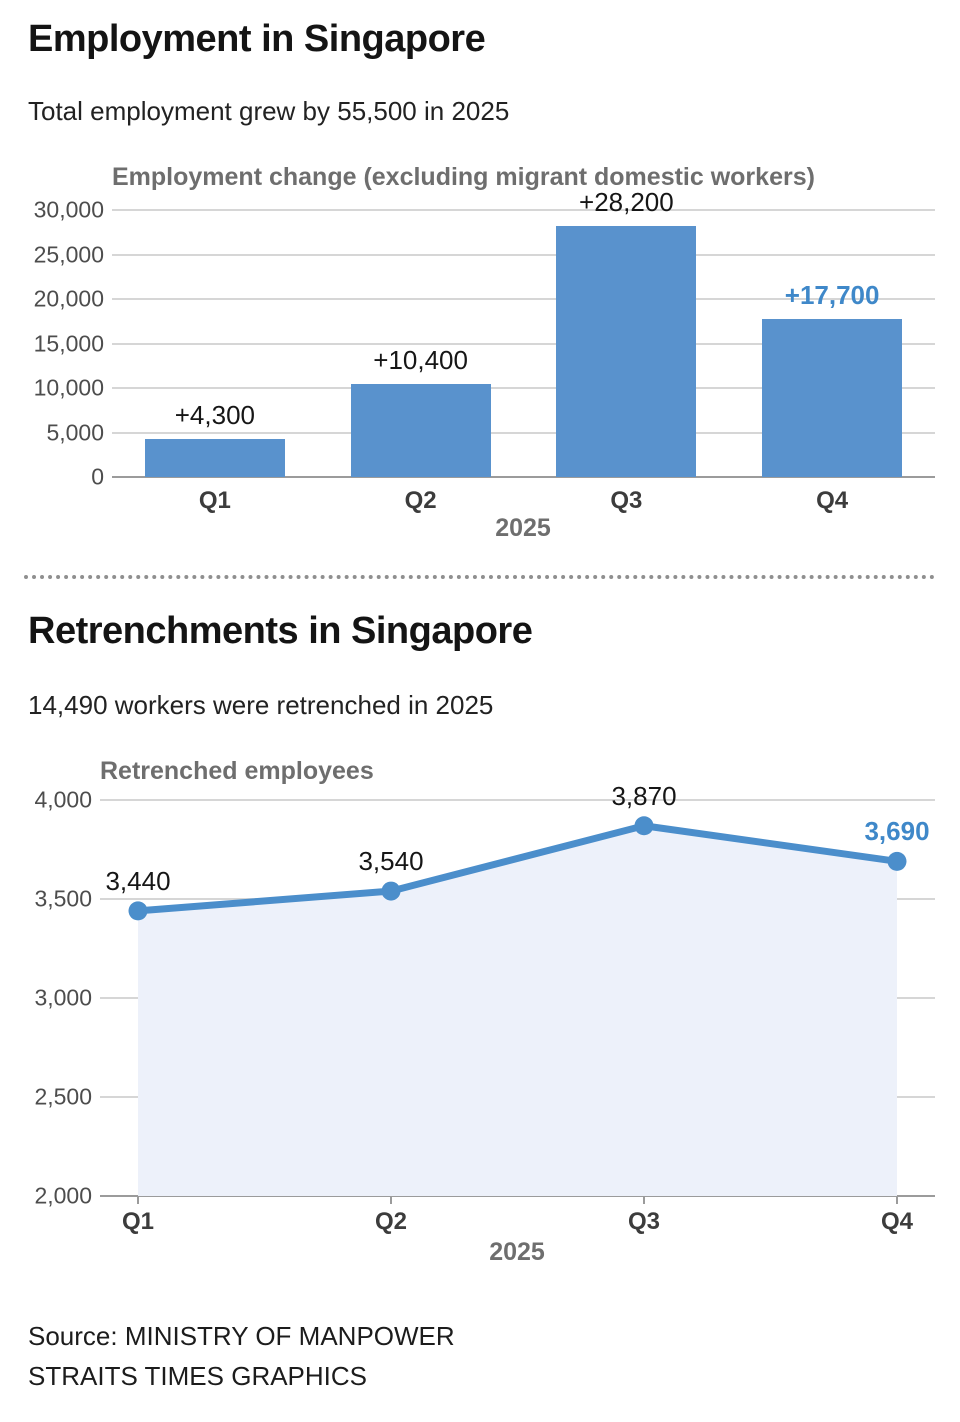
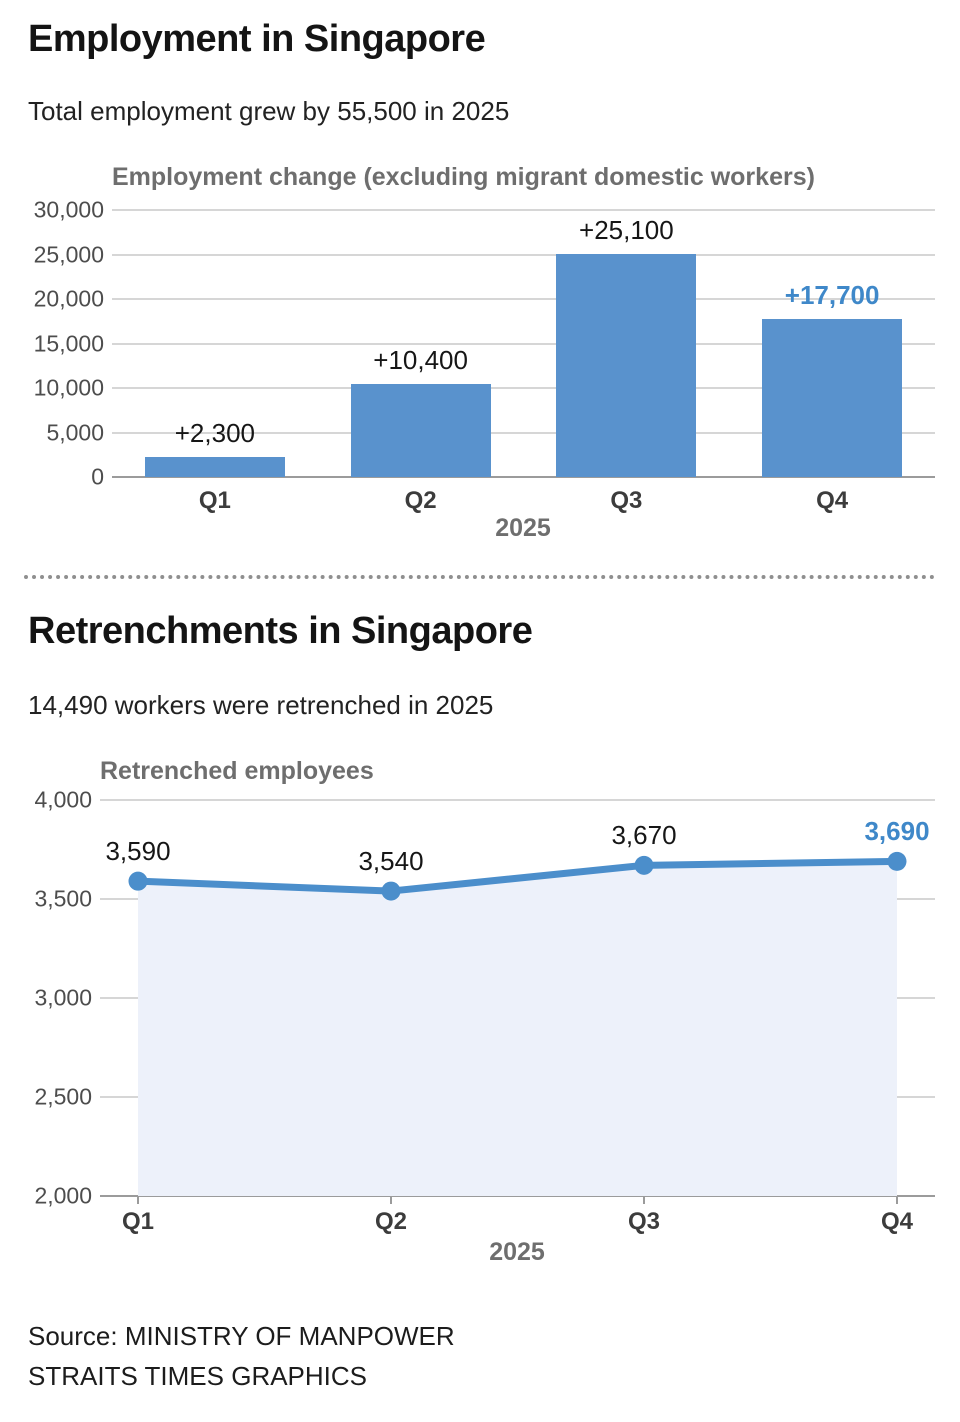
Employment change (excluding migrant domestic workers)/Q1: +4,300 -> +2,300
Employment change (excluding migrant domestic workers)/Q3: +28,200 -> +25,100
Retrenched employees/Q1: 3,440 -> 3,590
Retrenched employees/Q3: 3,870 -> 3,670
